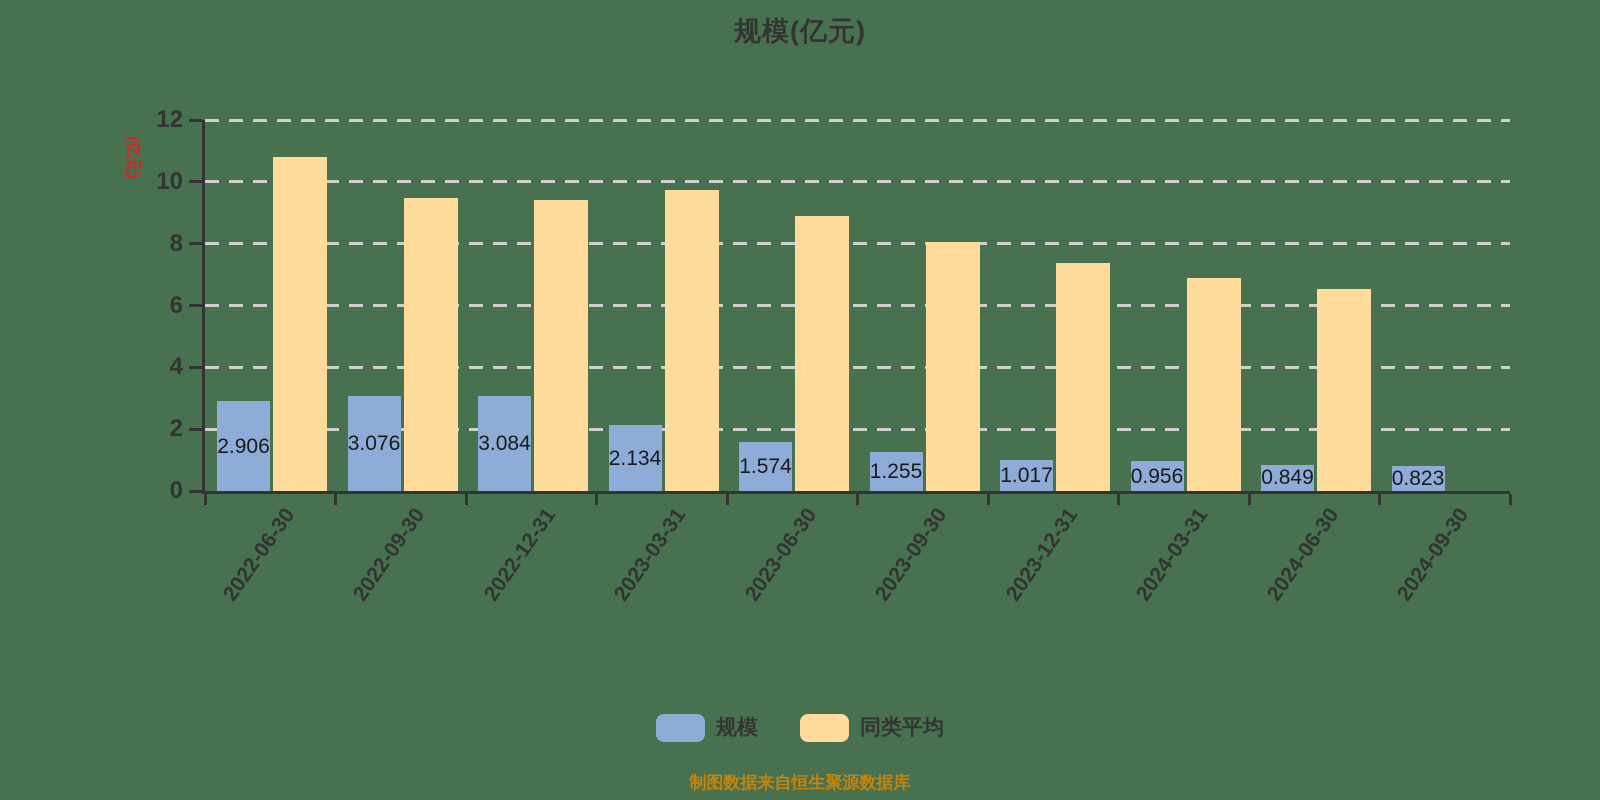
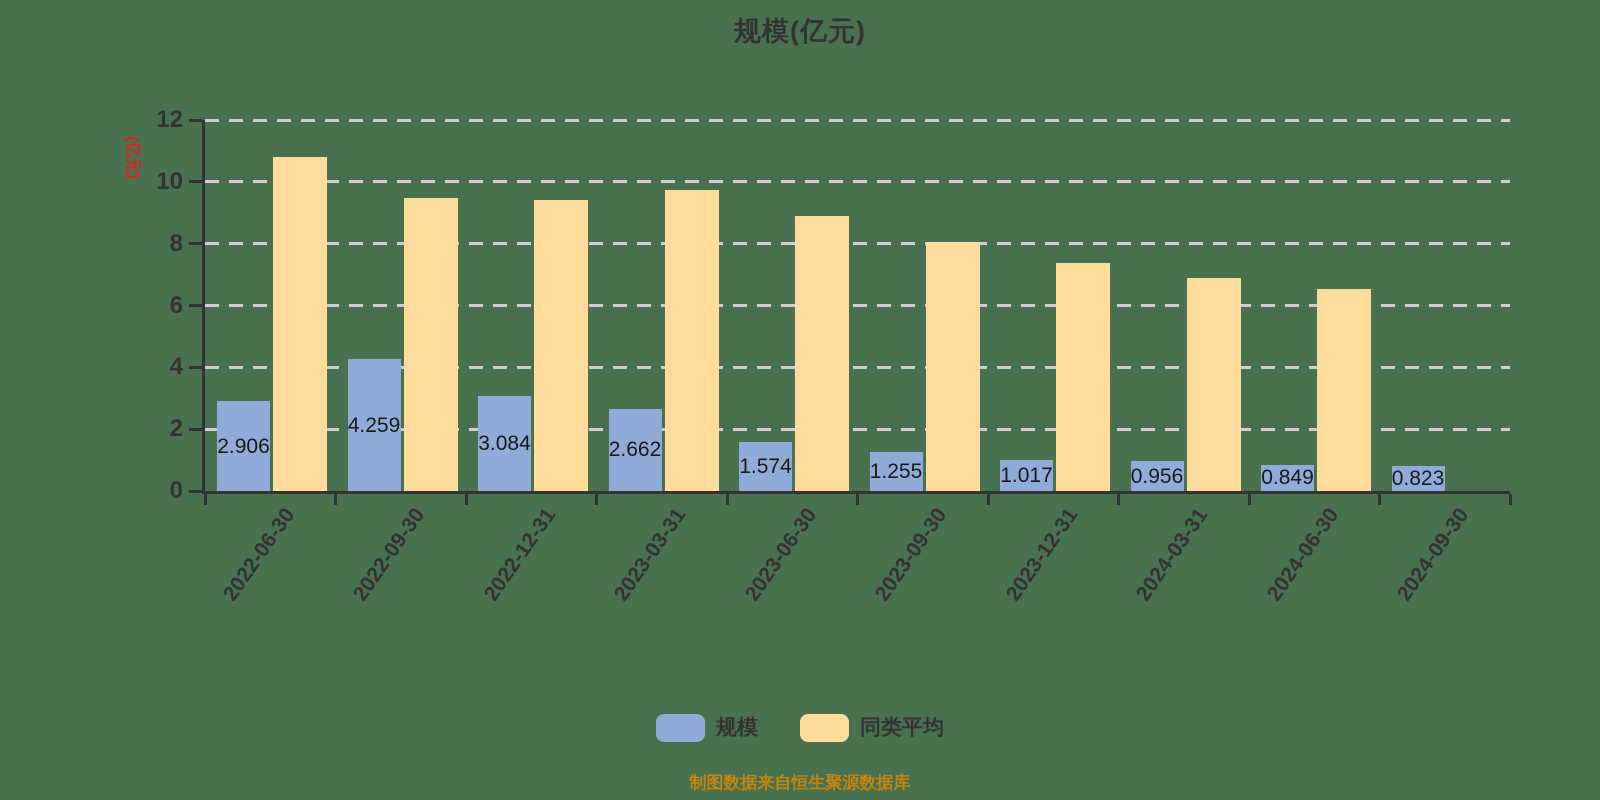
规模/2022-09-30: 3.076 -> 4.259
规模/2023-03-31: 2.134 -> 2.662
